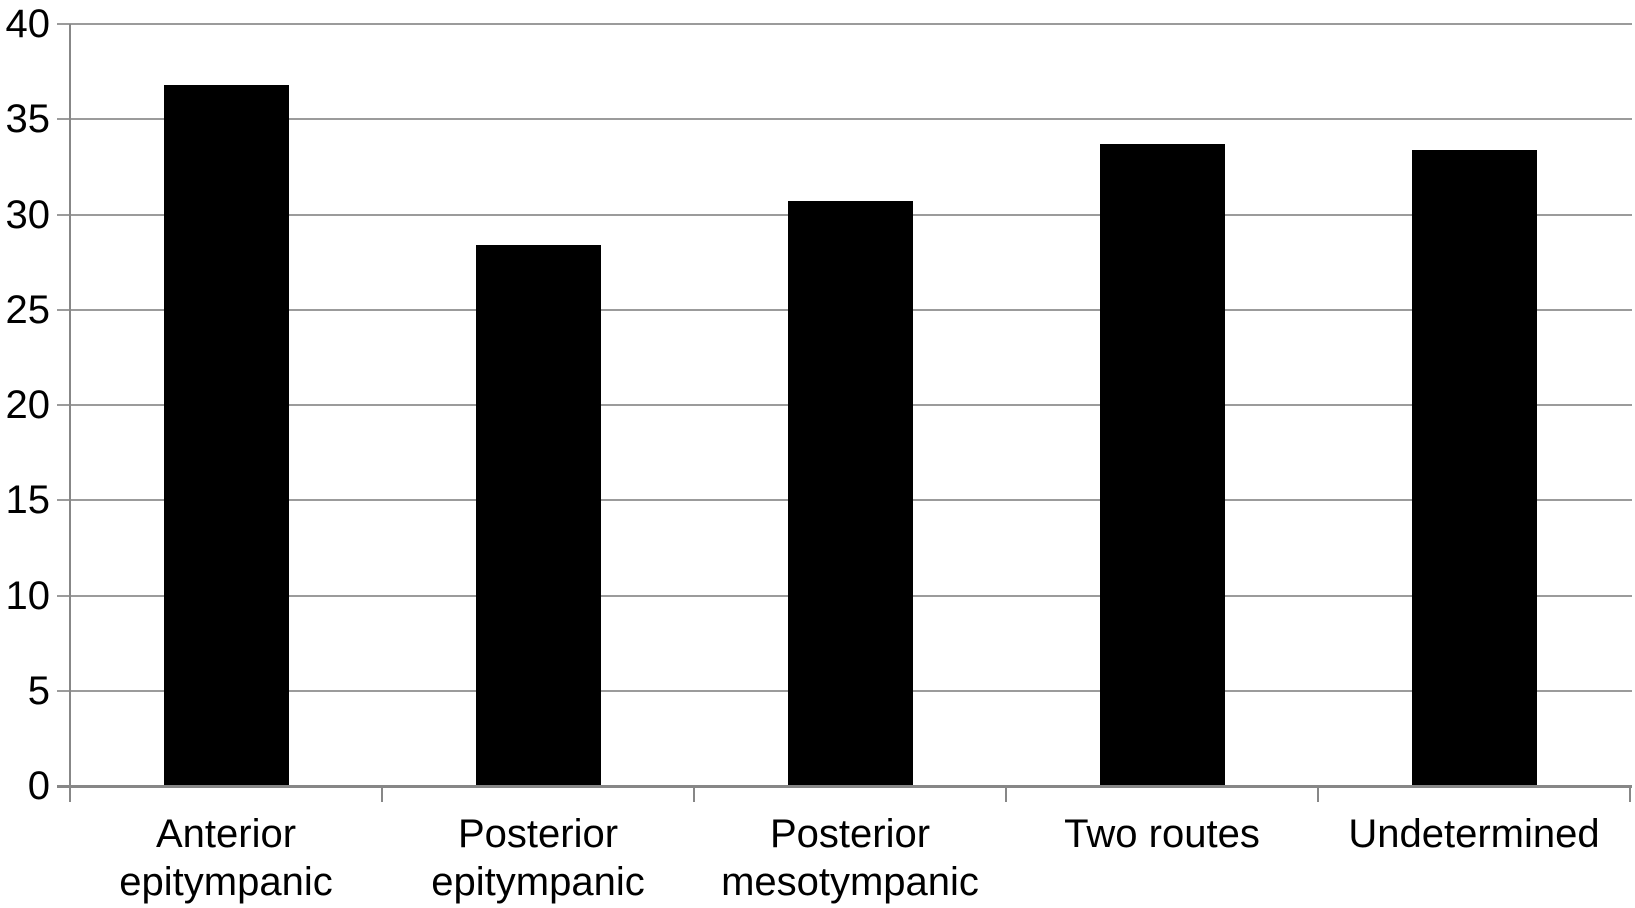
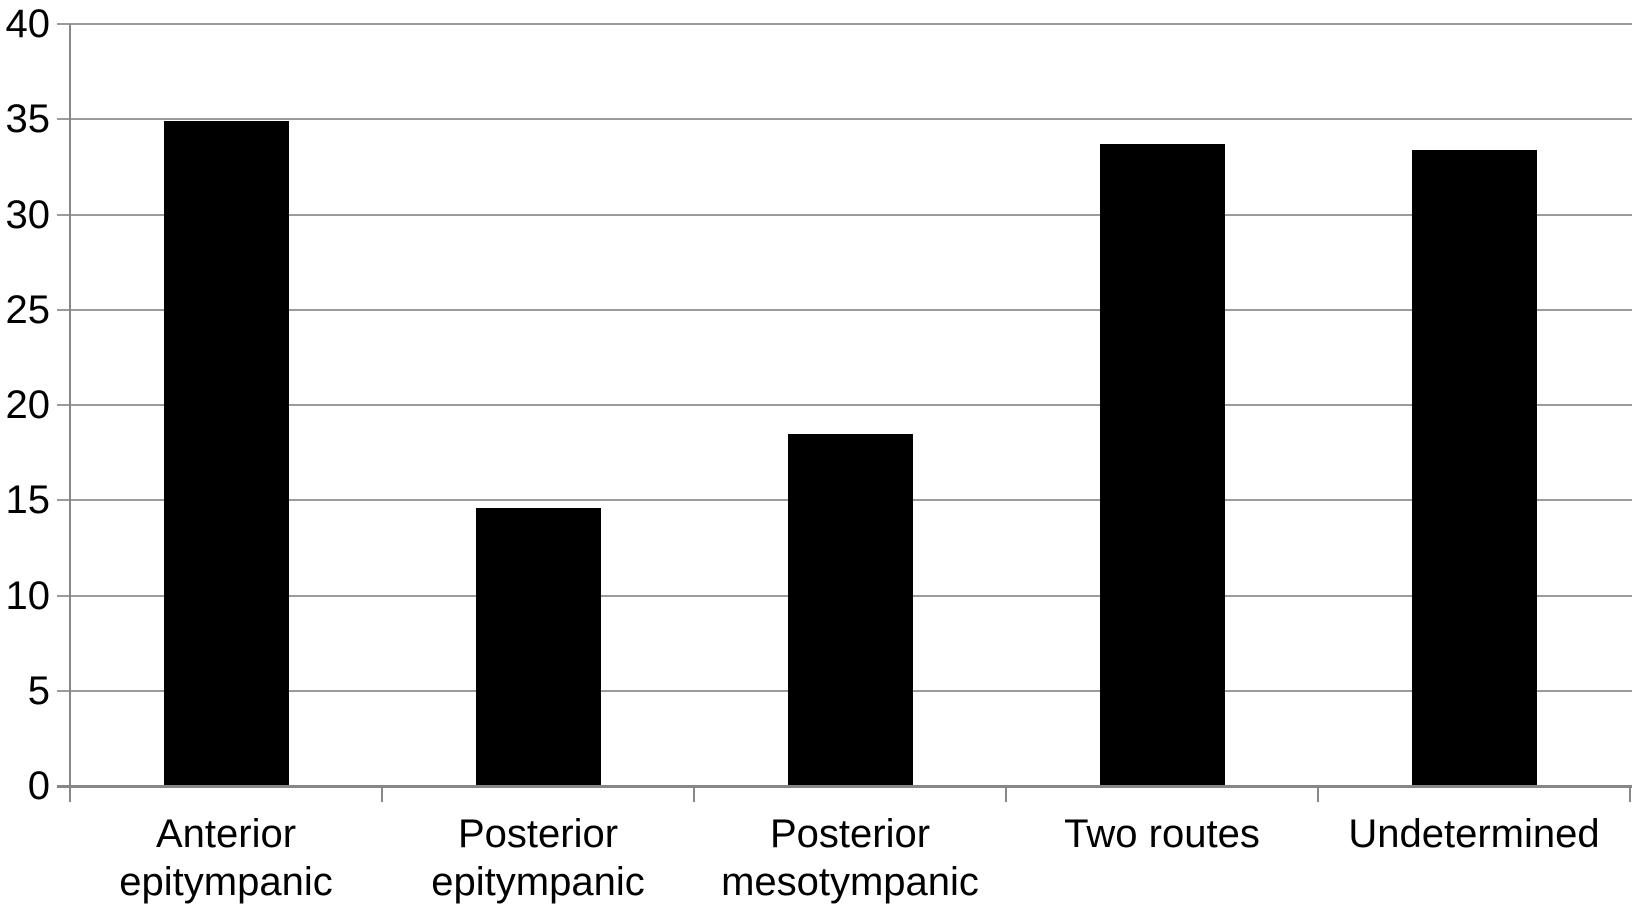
Anterior epitympanic: 36.8 -> 34.9
Posterior epitympanic: 28.4 -> 14.6
Posterior mesotympanic: 30.7 -> 18.5
